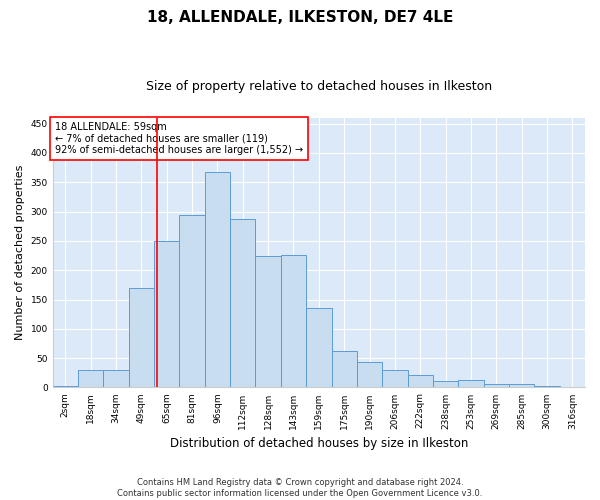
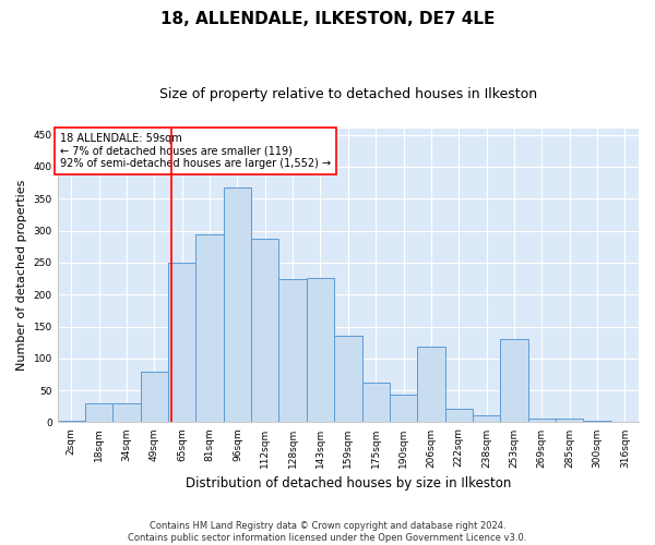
49sqm: 170 -> 80
206sqm: 30 -> 118
253sqm: 13 -> 130
